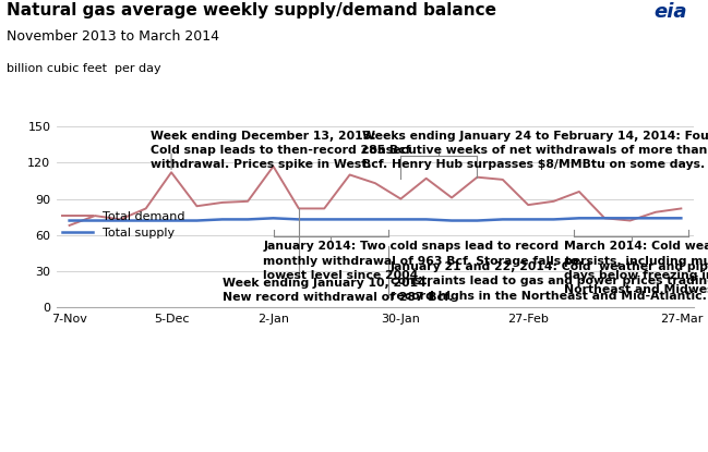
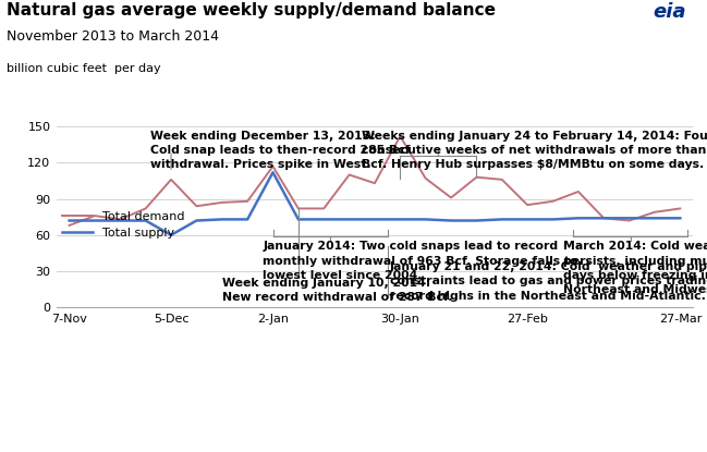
Total demand/5-Dec: 112 -> 106
Total supply/5-Dec: 72 -> 60
Total supply/2-Jan: 74 -> 112
Total demand/30-Jan: 90 -> 142
